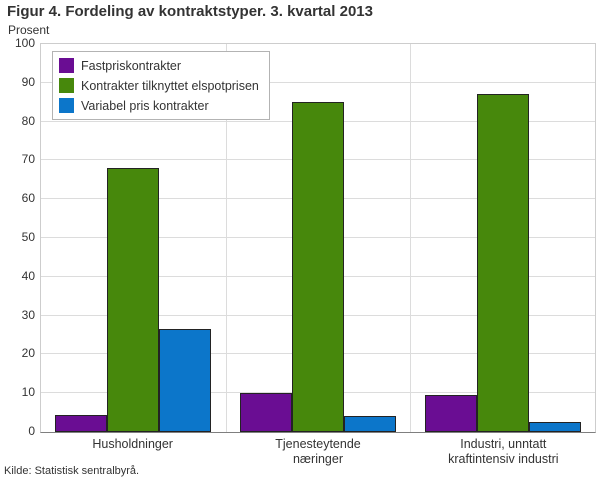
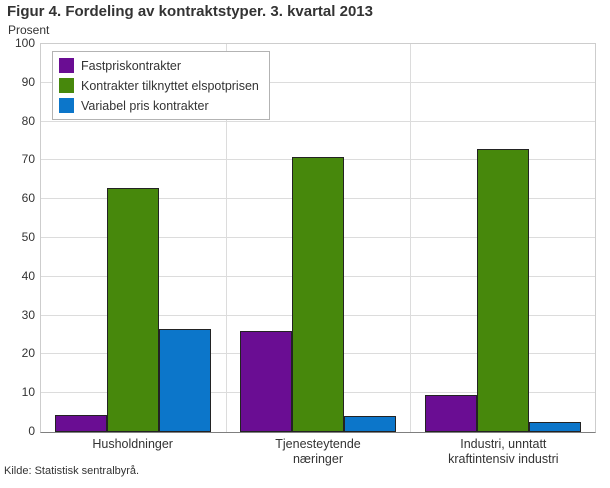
Kontrakter tilknyttet elspotprisen/Husholdninger: 68 -> 63
Fastpriskontrakter/Tjenesteytende næringer: 10 -> 26
Kontrakter tilknyttet elspotprisen/Tjenesteytende næringer: 85 -> 71
Kontrakter tilknyttet elspotprisen/Industri, unntatt kraftintensiv industri: 87 -> 73
